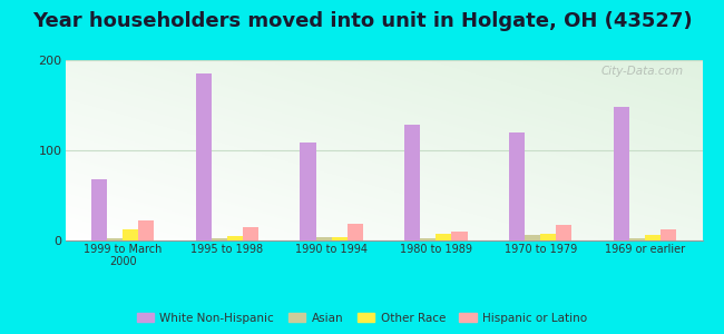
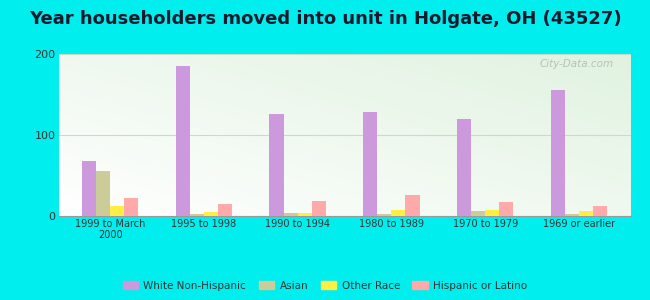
Asian/1999 to March 2000: 2 -> 56
White Non-Hispanic/1990 to 1994: 109 -> 126
Hispanic or Latino/1980 to 1989: 10 -> 26
White Non-Hispanic/1969 or earlier: 148 -> 156
